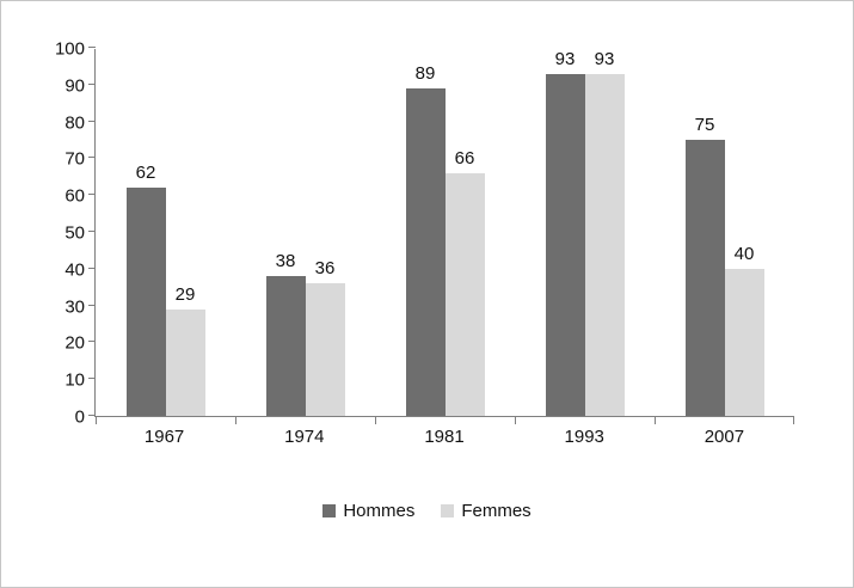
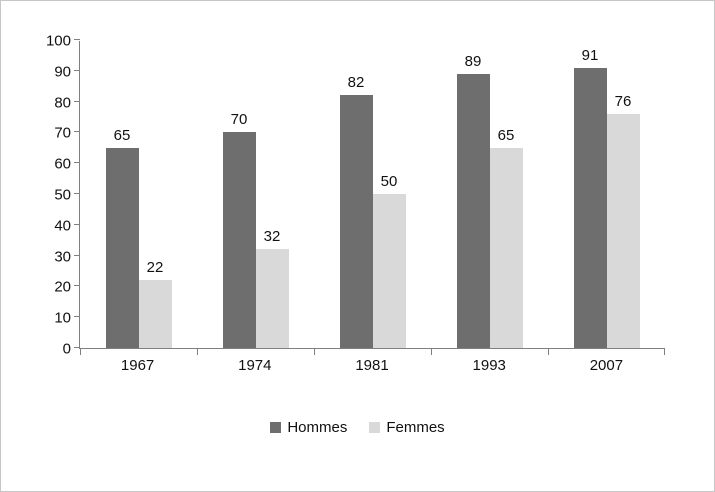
Hommes/1967: 62 -> 65
Femmes/1967: 29 -> 22
Hommes/1974: 38 -> 70
Femmes/1974: 36 -> 32
Hommes/1981: 89 -> 82
Femmes/1981: 66 -> 50
Hommes/1993: 93 -> 89
Femmes/1993: 93 -> 65
Hommes/2007: 75 -> 91
Femmes/2007: 40 -> 76
